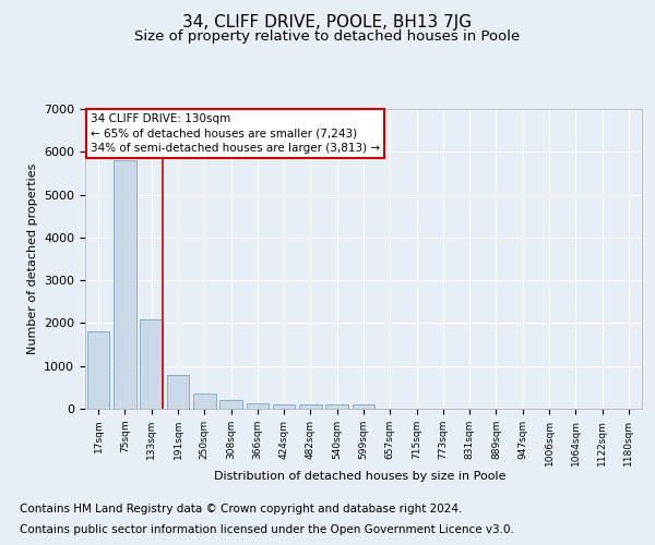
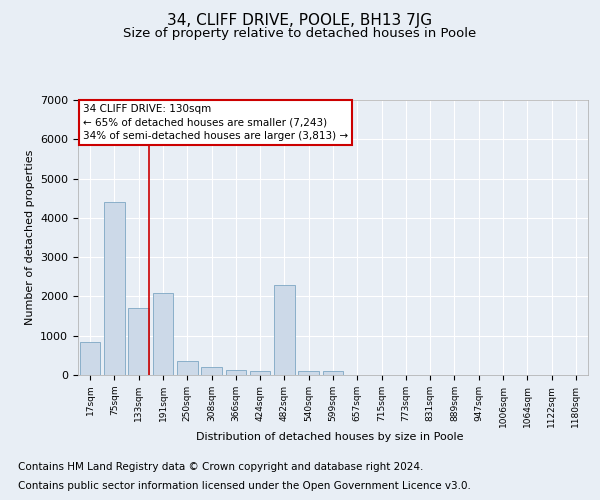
17sqm: 1800 -> 850
75sqm: 5800 -> 4400
133sqm: 2100 -> 1700
191sqm: 800 -> 2100
482sqm: 100 -> 2300
